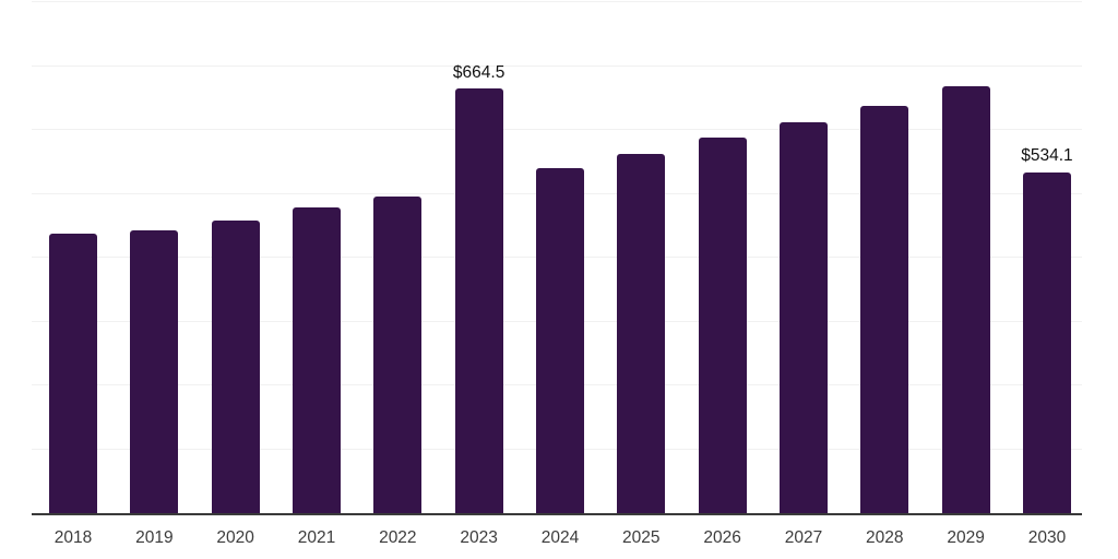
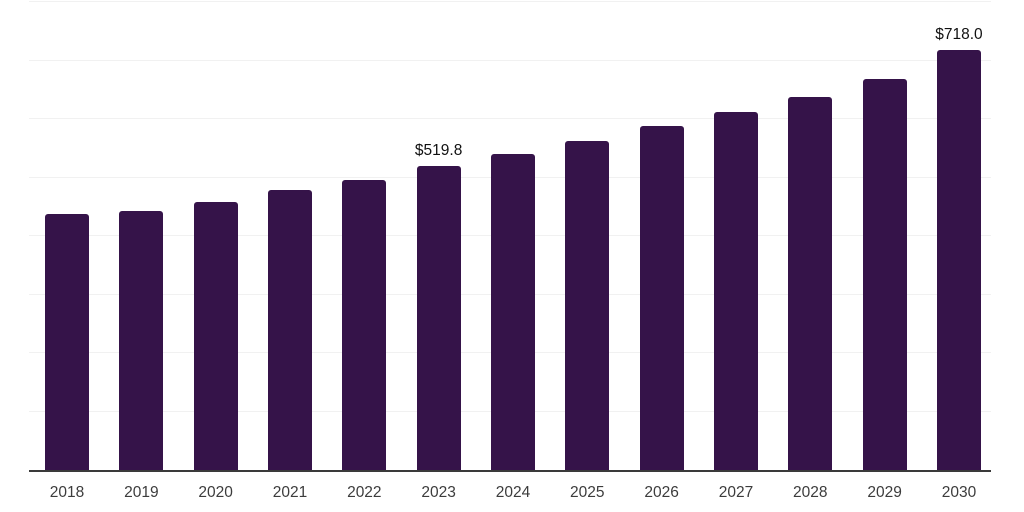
2023: $664.5 -> $519.8
2030: $534.1 -> $718.0
